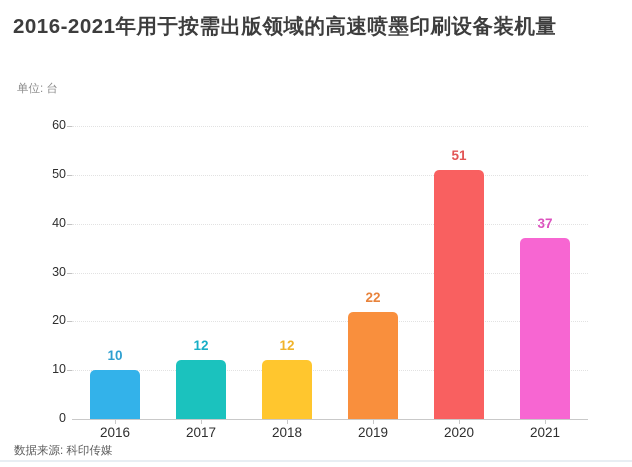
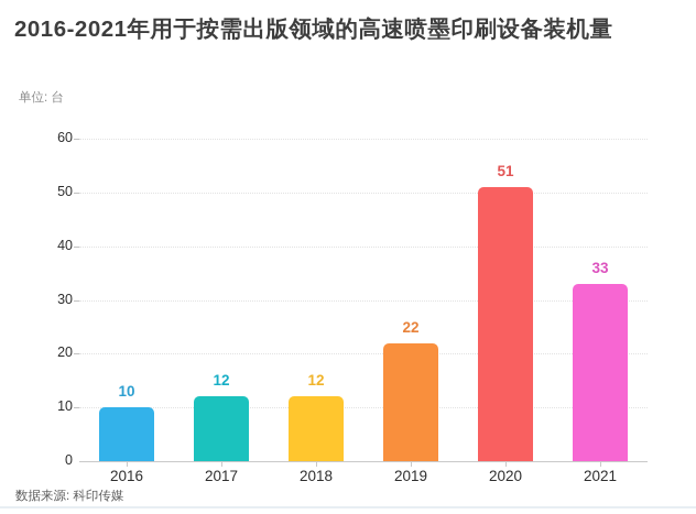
2021: 37 -> 33
